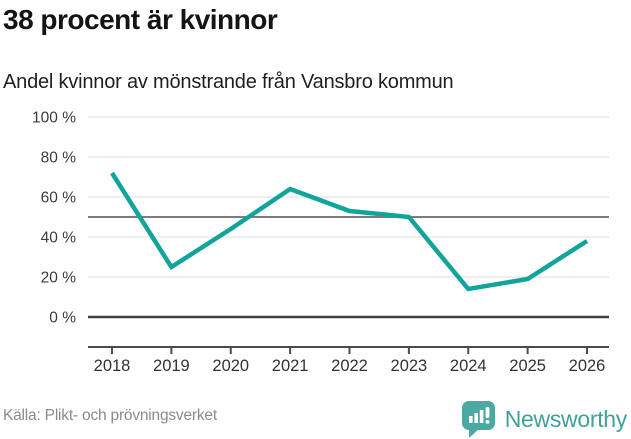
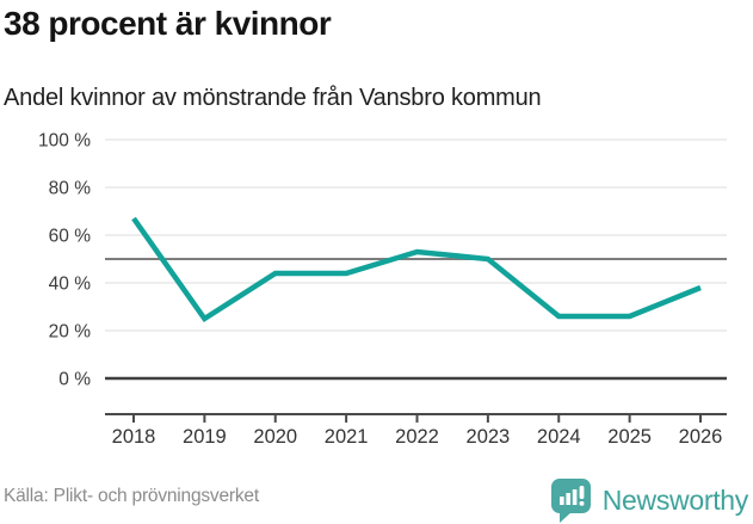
2018: 72% -> 67%
2021: 64% -> 44%
2024: 14% -> 26%
2025: 19% -> 26%
